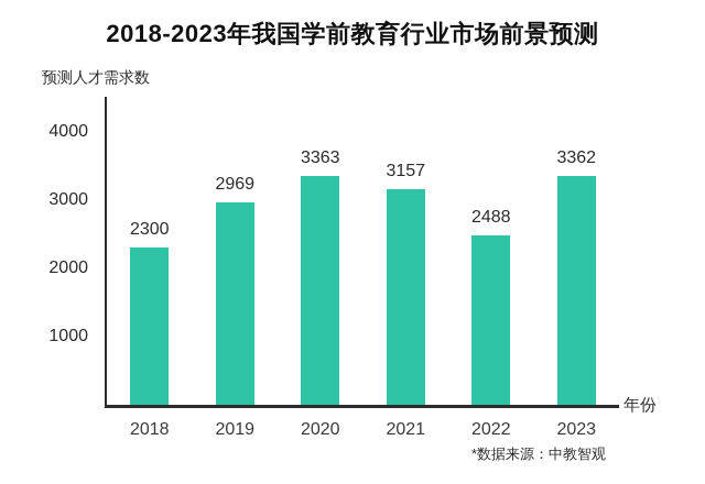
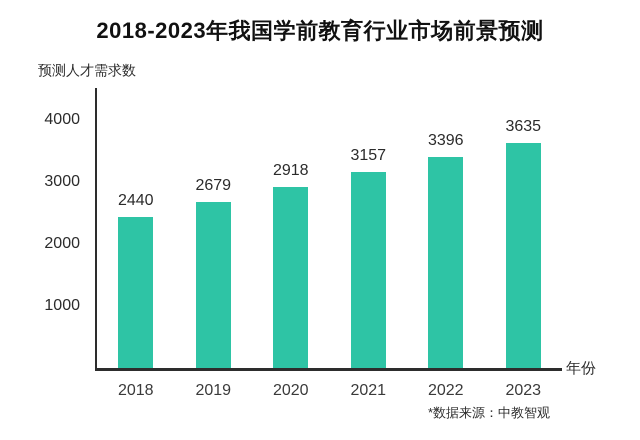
2018: 2300 -> 2440
2019: 2969 -> 2679
2020: 3363 -> 2918
2022: 2488 -> 3396
2023: 3362 -> 3635
